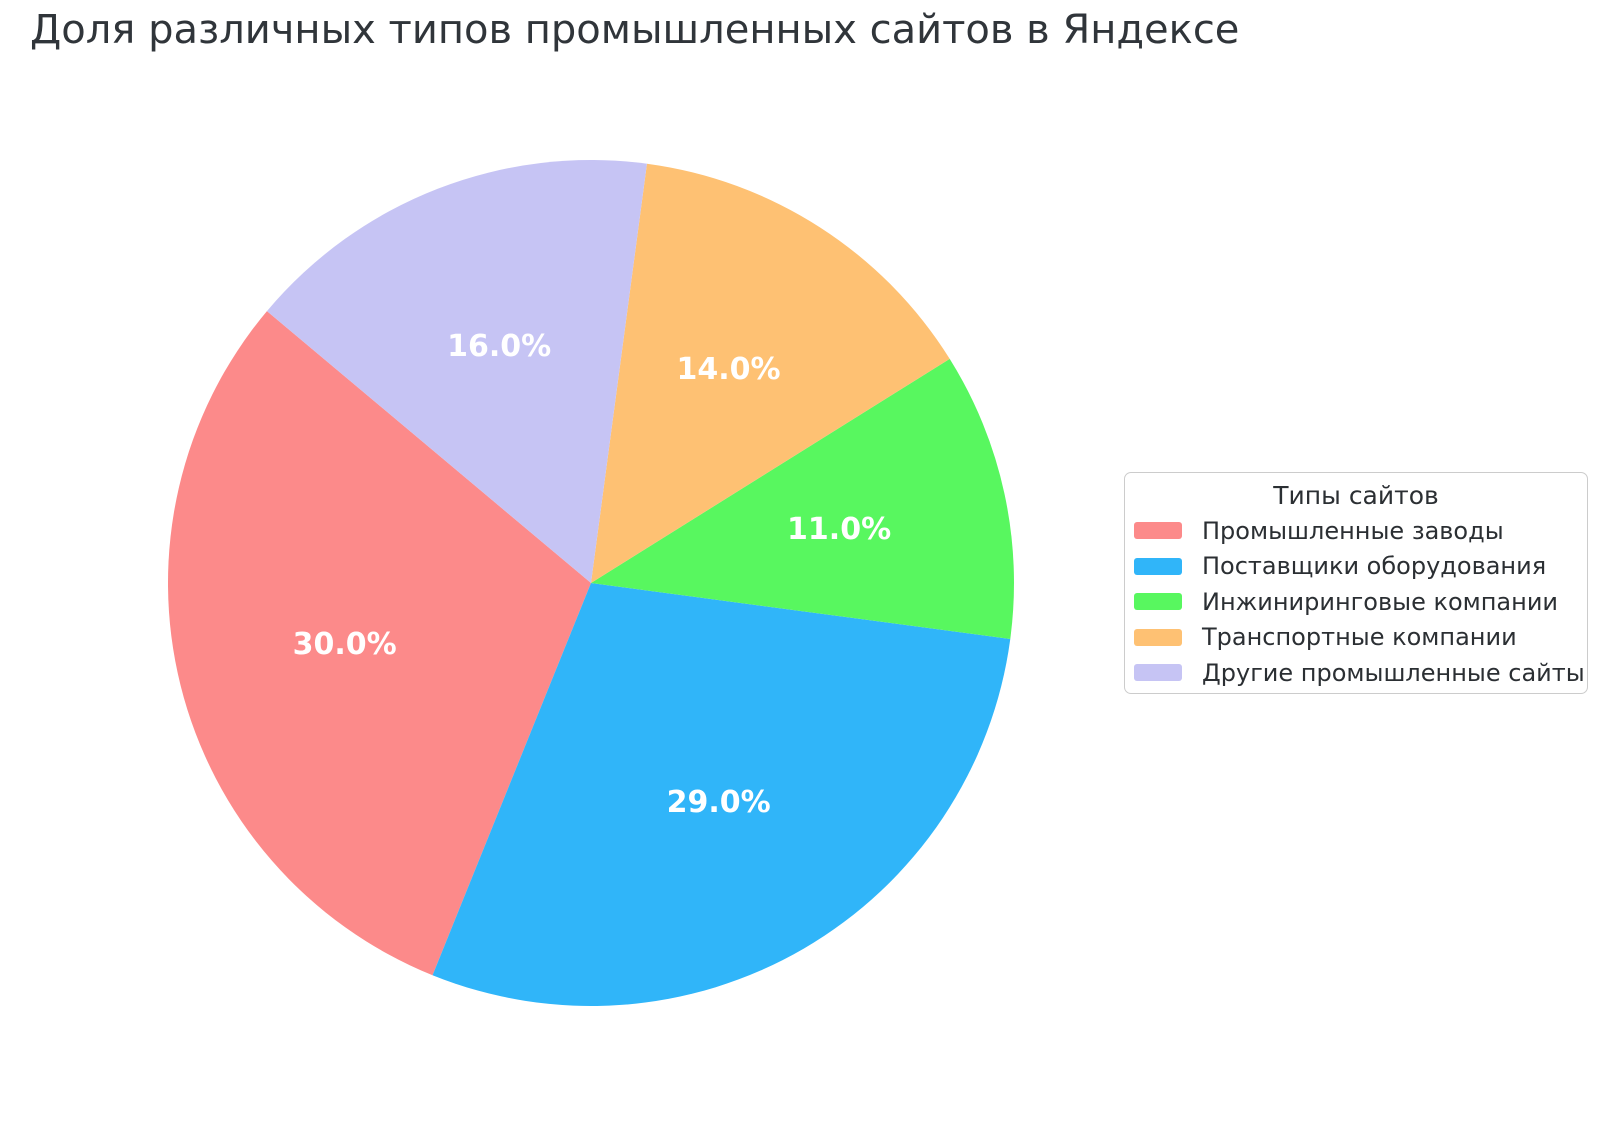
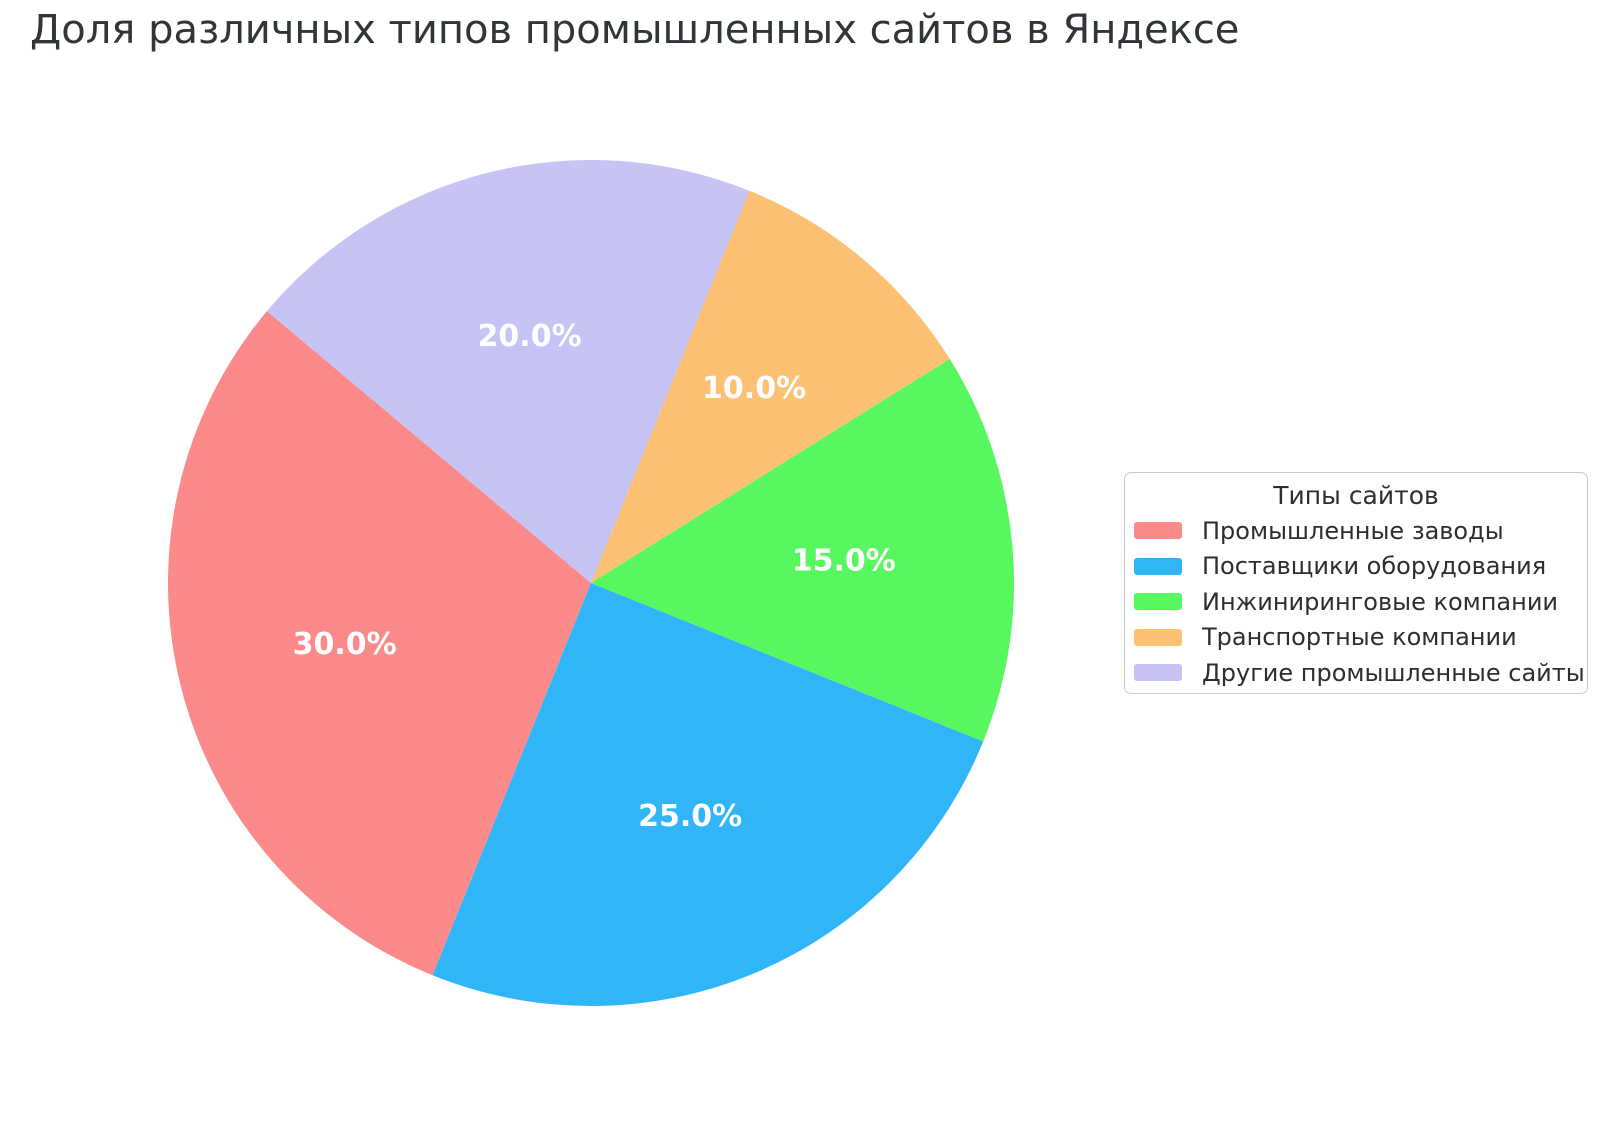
Поставщики оборудования: 29.0% -> 25.0%
Инжиниринговые компании: 11.0% -> 15.0%
Транспортные компании: 14.0% -> 10.0%
Другие промышленные сайты: 16.0% -> 20.0%
